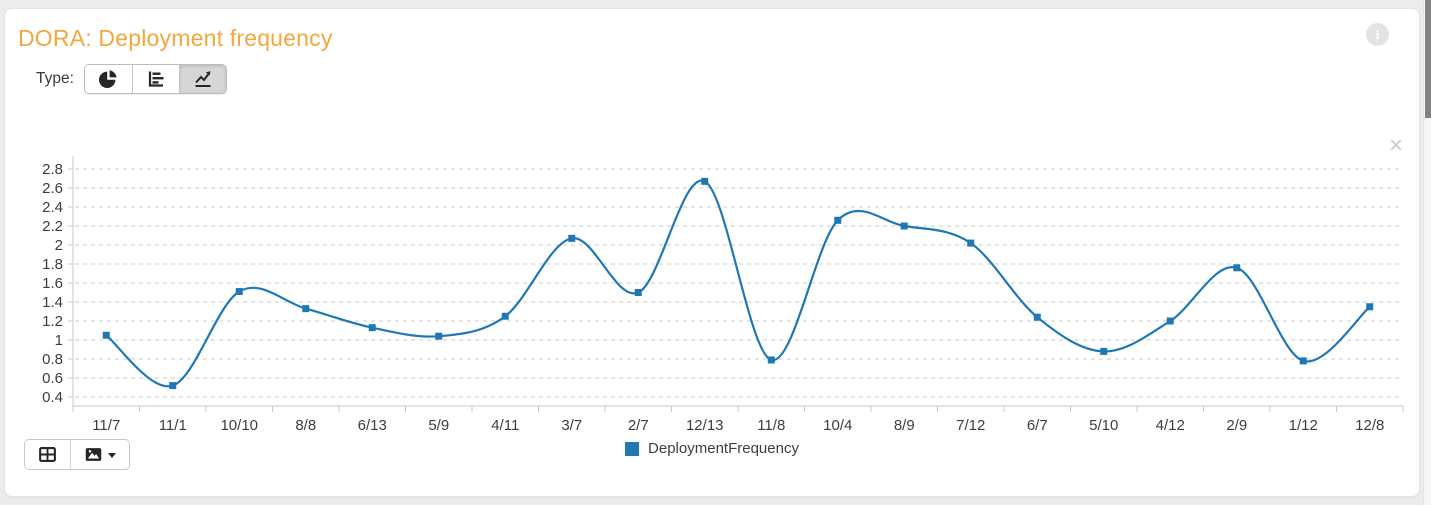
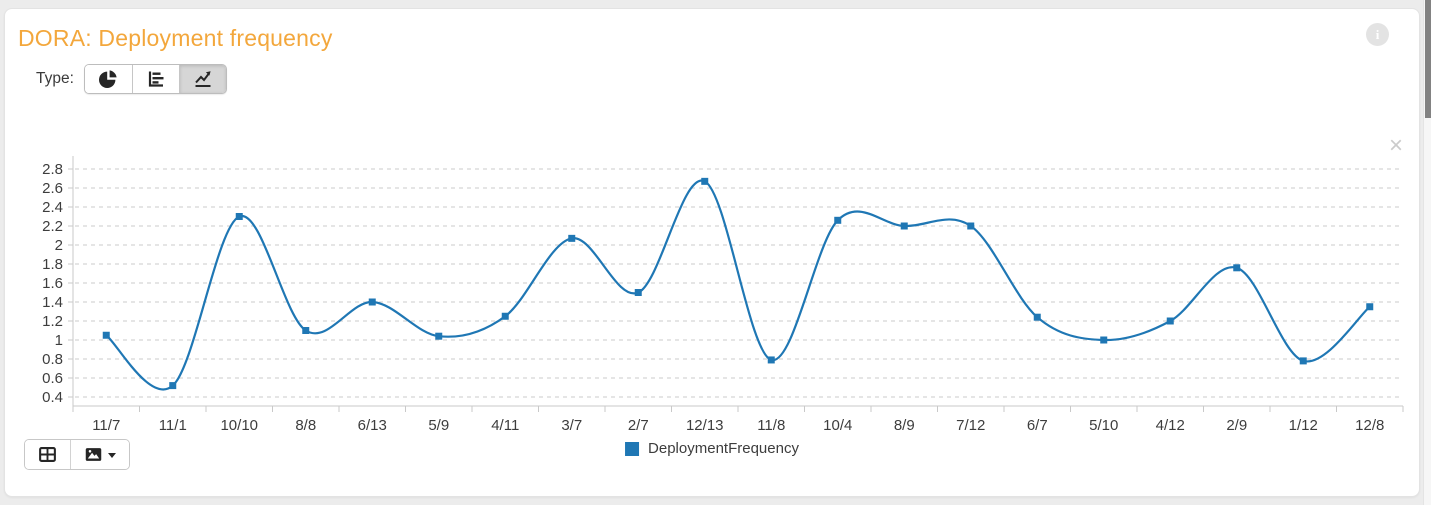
10/10: 1.5 -> 2.3
8/8: 1.3 -> 1.1
6/13: 1.1 -> 1.4
7/12: 2.0 -> 2.2
5/10: 0.9 -> 1.0
